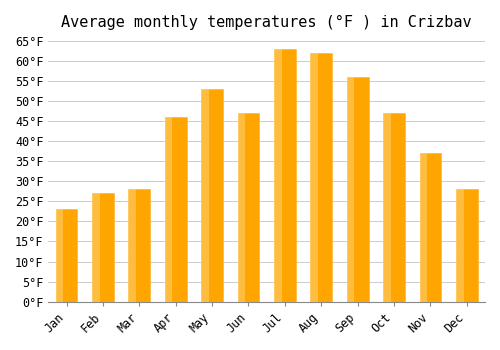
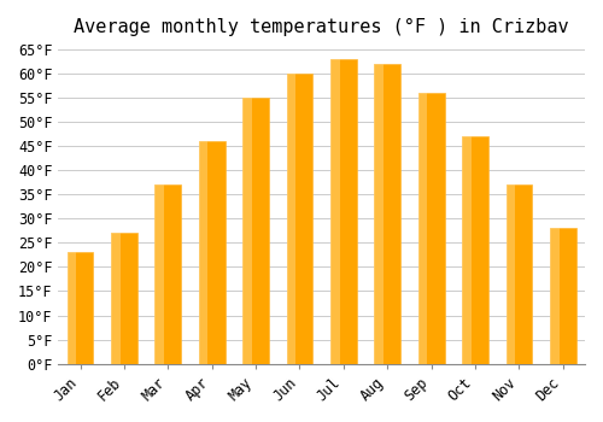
Mar: 28°F -> 37°F
May: 53°F -> 55°F
Jun: 47°F -> 60°F
